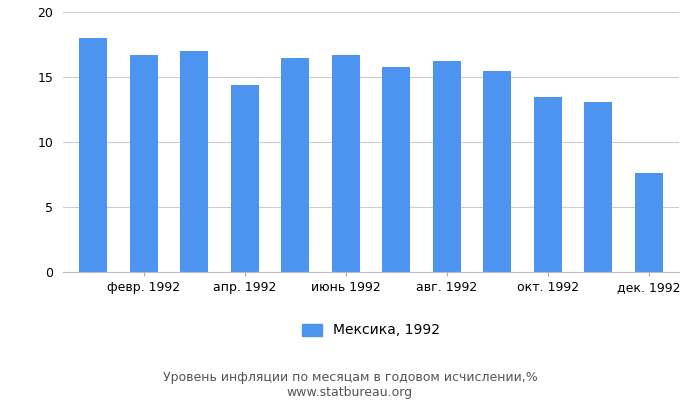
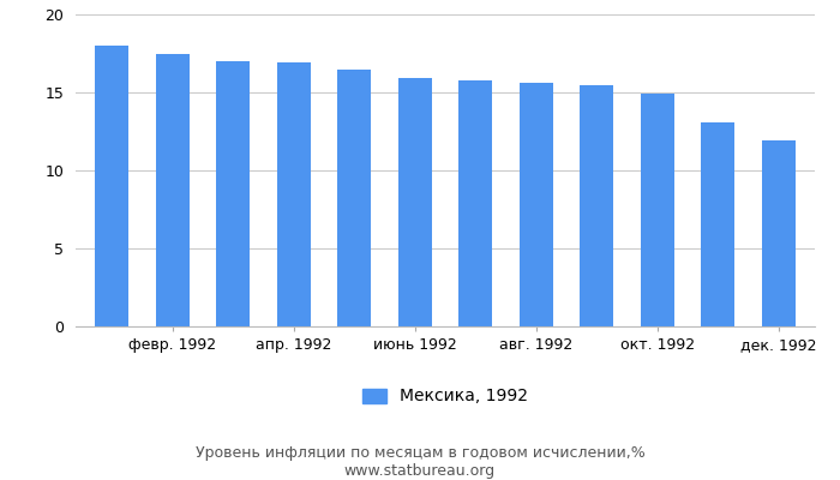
февр. 1992: 16.7 -> 17.5
апр. 1992: 14.4 -> 16.9
июнь 1992: 16.7 -> 15.9
авг. 1992: 16.2 -> 15.6
окт. 1992: 13.5 -> 14.9
дек. 1992: 7.6 -> 11.9
